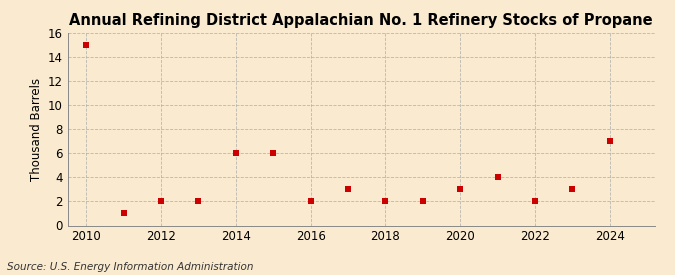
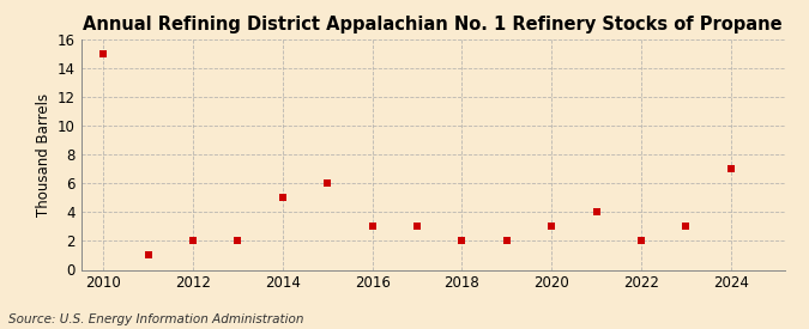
2014: 6 -> 5
2016: 2 -> 3
